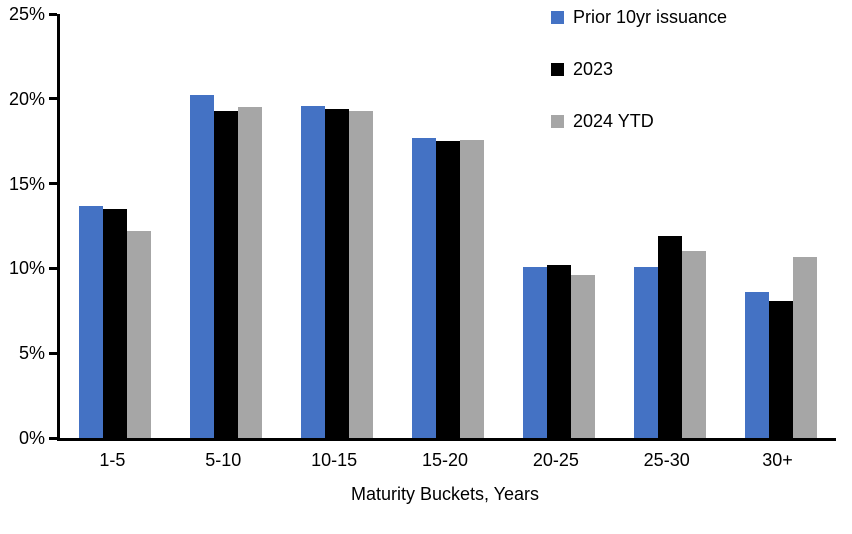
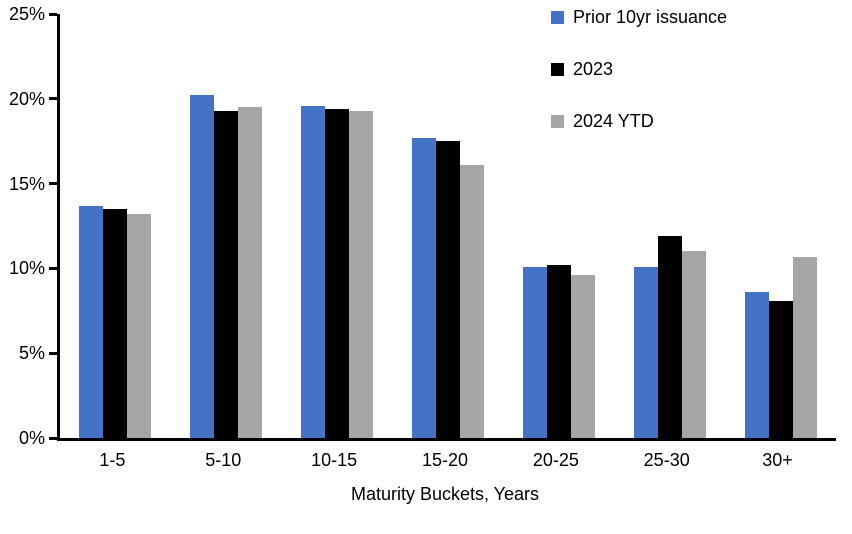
2024 YTD/1-5: 12.2% -> 13.2%
2024 YTD/15-20: 17.6% -> 16.1%
